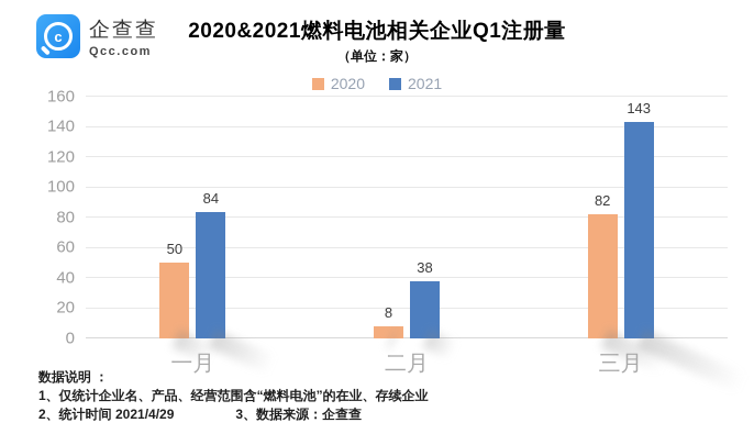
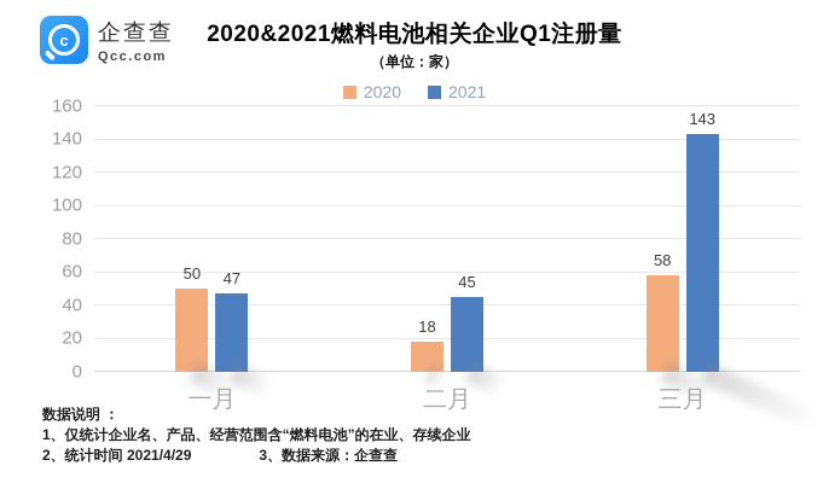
2021/一月: 84 -> 47
2020/二月: 8 -> 18
2021/二月: 38 -> 45
2020/三月: 82 -> 58
